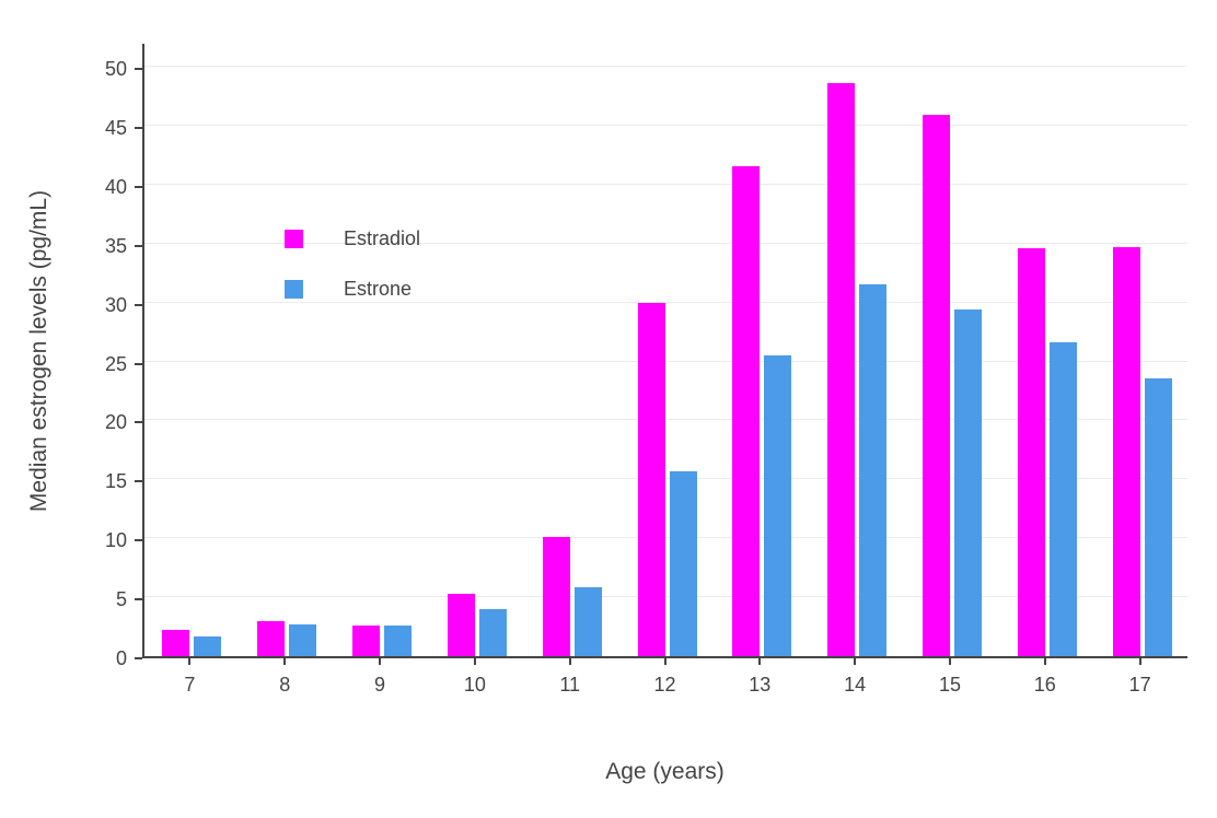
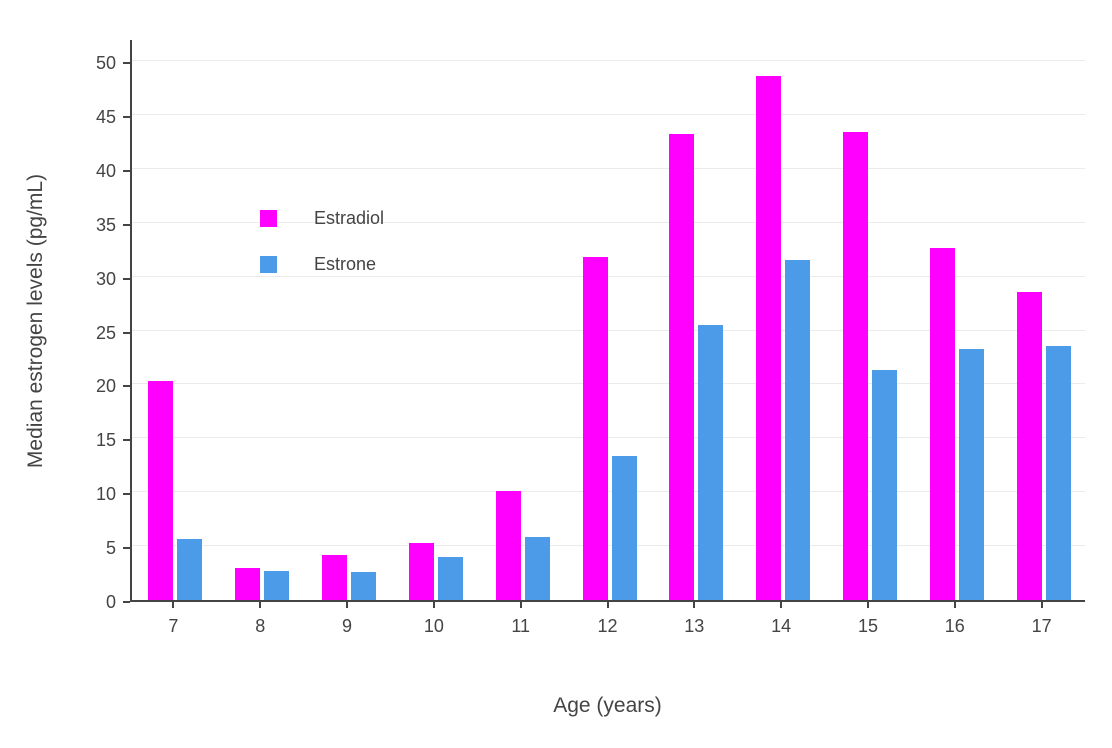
Estradiol/7: 2.2 -> 20.3
Estrone/7: 1.7 -> 5.7
Estradiol/9: 2.6 -> 4.2
Estradiol/12: 30.0 -> 31.8
Estrone/12: 15.7 -> 13.4
Estradiol/13: 41.6 -> 43.2
Estradiol/15: 45.9 -> 43.4
Estrone/15: 29.4 -> 21.3
Estradiol/16: 34.6 -> 32.7
Estrone/16: 26.6 -> 23.3
Estradiol/17: 34.7 -> 28.6
